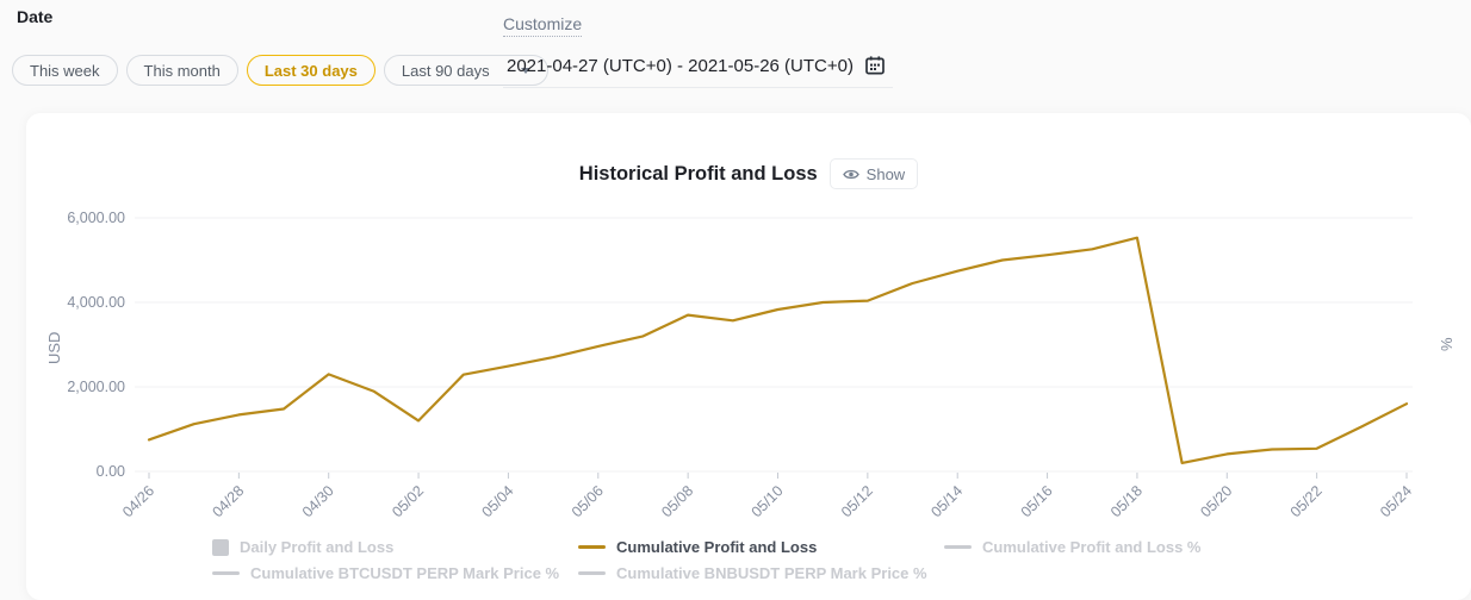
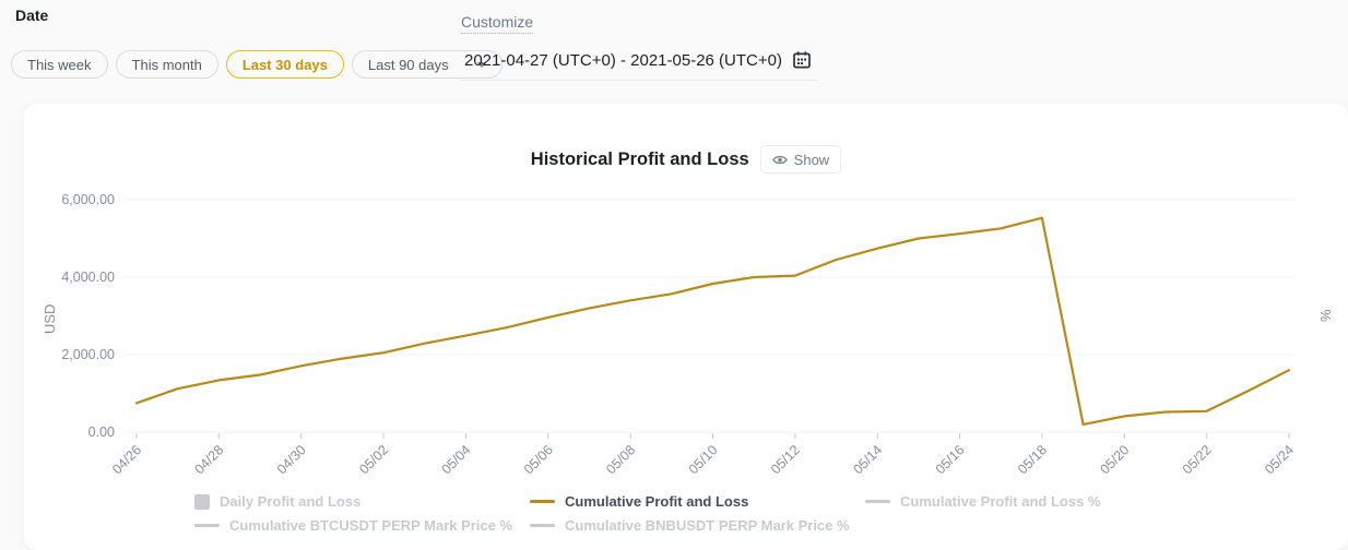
04/30: 2300 -> 1700
05/02: 1200 -> 2000
05/08: 3700 -> 3400
